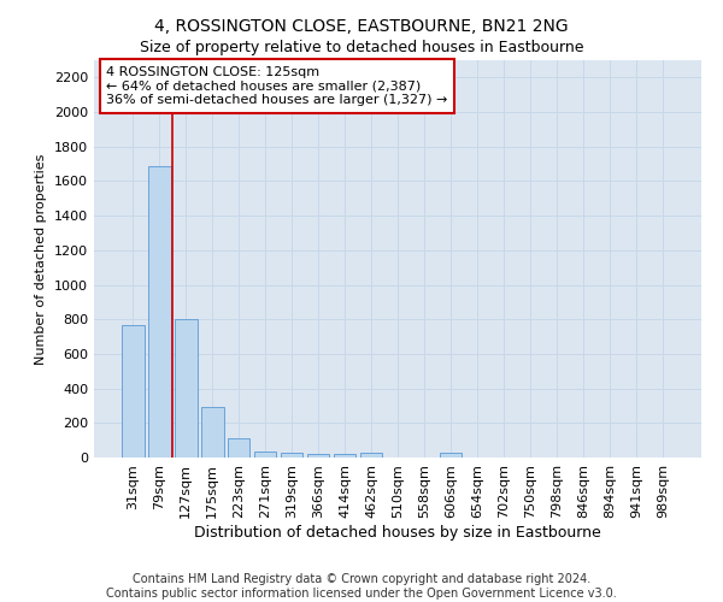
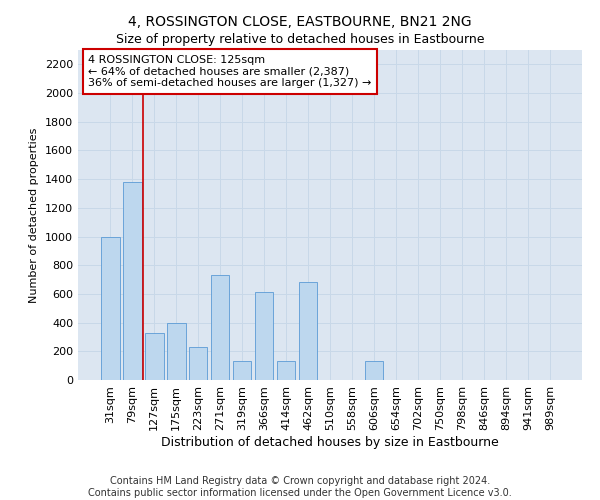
31sqm: 770 -> 1000
79sqm: 1680 -> 1380
127sqm: 800 -> 330
175sqm: 300 -> 400
223sqm: 110 -> 230
271sqm: 40 -> 730
319sqm: 30 -> 130
366sqm: 20 -> 610
414sqm: 20 -> 130
462sqm: 20 -> 680
606sqm: 20 -> 130
